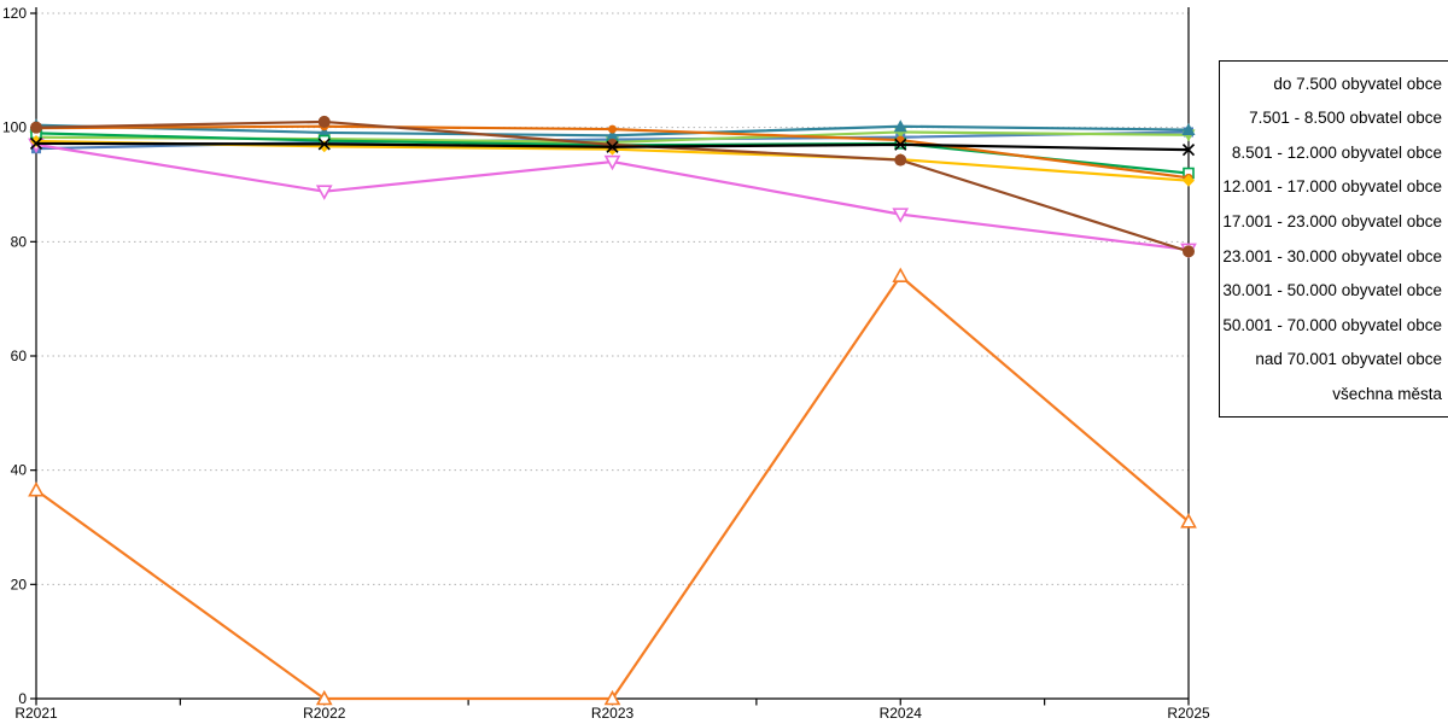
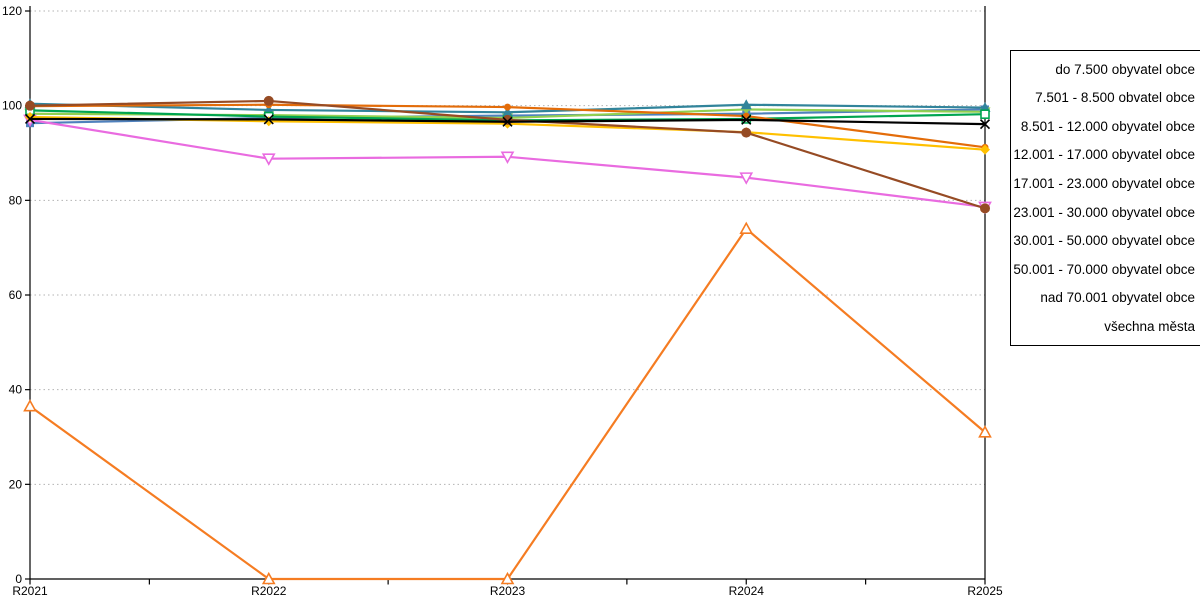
12.001 - 17.000 obyvatel obce/R2023: 94 -> 89
23.001 - 30.000 obyvatel obce/R2025: 92 -> 98
